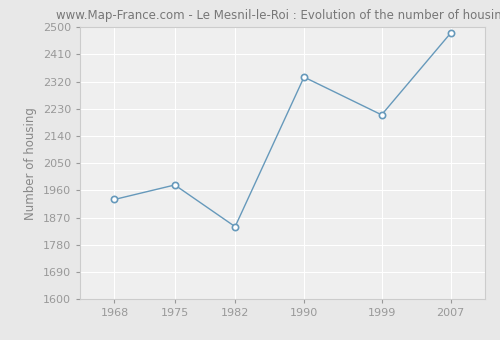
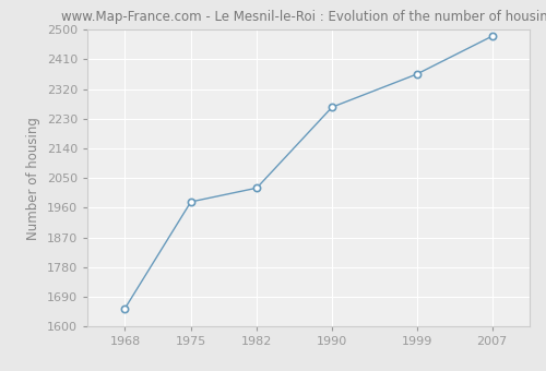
1968: 1930 -> 1655
1982: 1840 -> 2020
1990: 2335 -> 2265
1999: 2210 -> 2365
